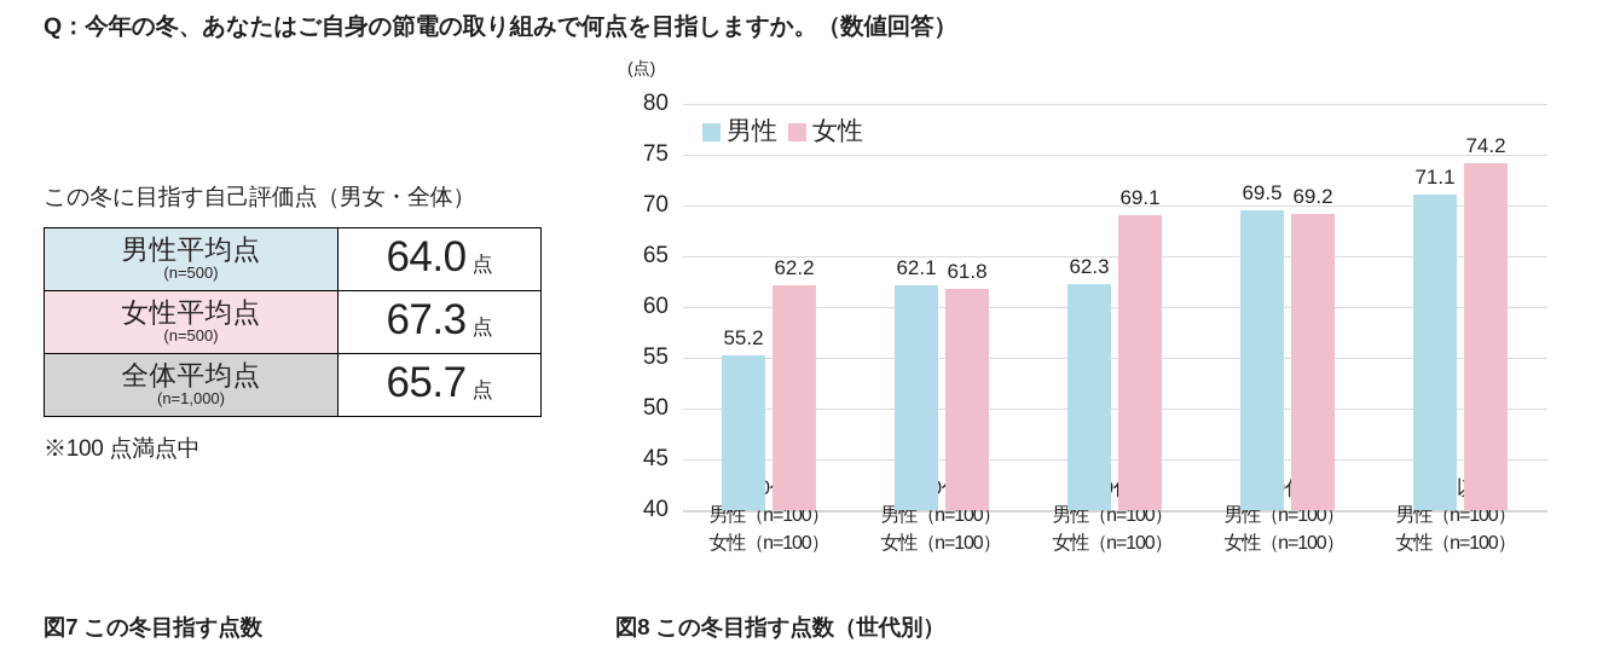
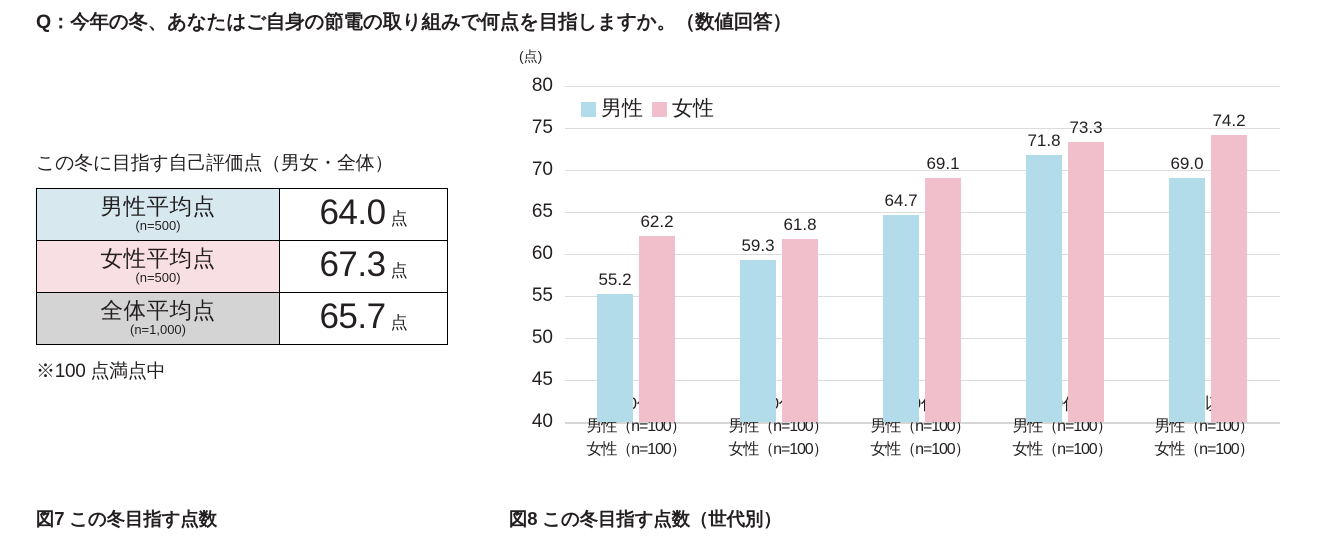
男性/30代: 62.1 -> 59.3
男性/40代: 62.3 -> 64.7
男性/50代: 69.5 -> 71.8
女性/50代: 69.2 -> 73.3
男性/60代以上: 71.1 -> 69.0
